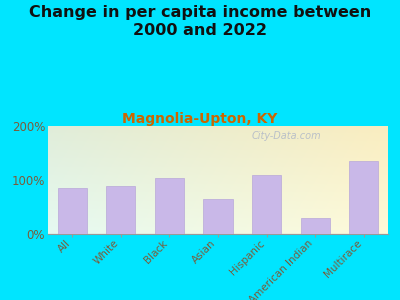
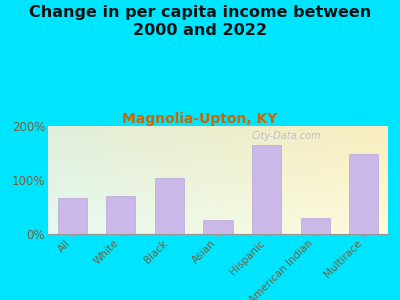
All: 85% -> 66%
White: 88% -> 70%
Asian: 65% -> 26%
Hispanic: 110% -> 164%
Multirace: 135% -> 148%
